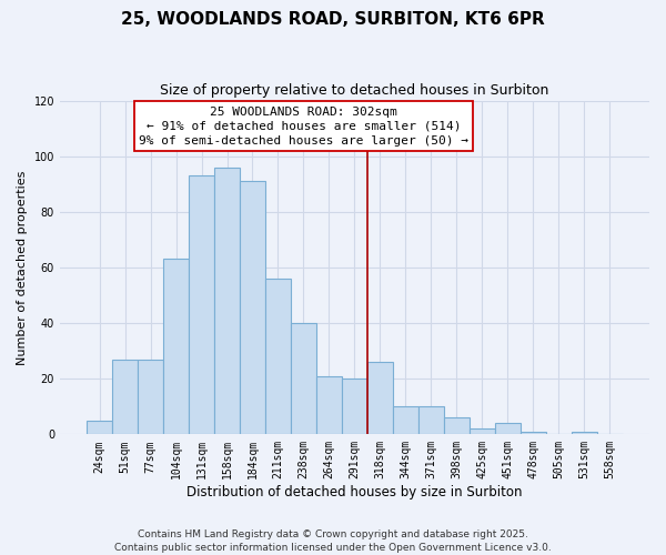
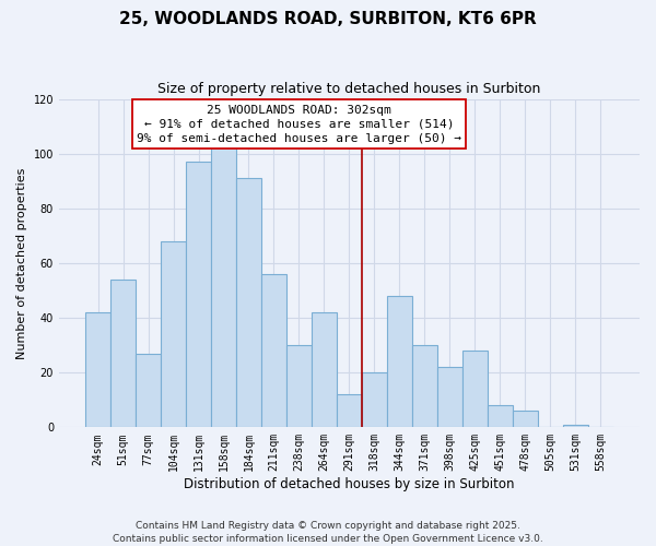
24sqm: 5 -> 42
51sqm: 27 -> 54
104sqm: 63 -> 68
131sqm: 93 -> 97
158sqm: 96 -> 103
238sqm: 40 -> 30
264sqm: 21 -> 42
291sqm: 20 -> 12
318sqm: 26 -> 20
344sqm: 10 -> 48
371sqm: 10 -> 30
398sqm: 6 -> 22
425sqm: 2 -> 28
451sqm: 4 -> 8
478sqm: 1 -> 6
